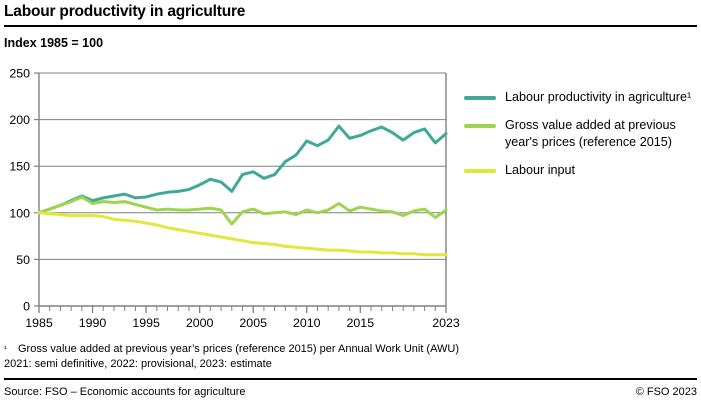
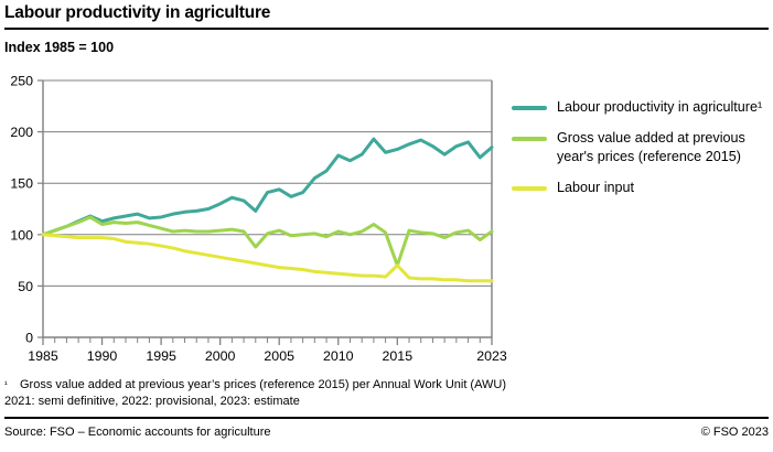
Gross value added at previous year's prices (reference 2015)/2015: 110 -> 70
Labour input/2015: 60 -> 70
